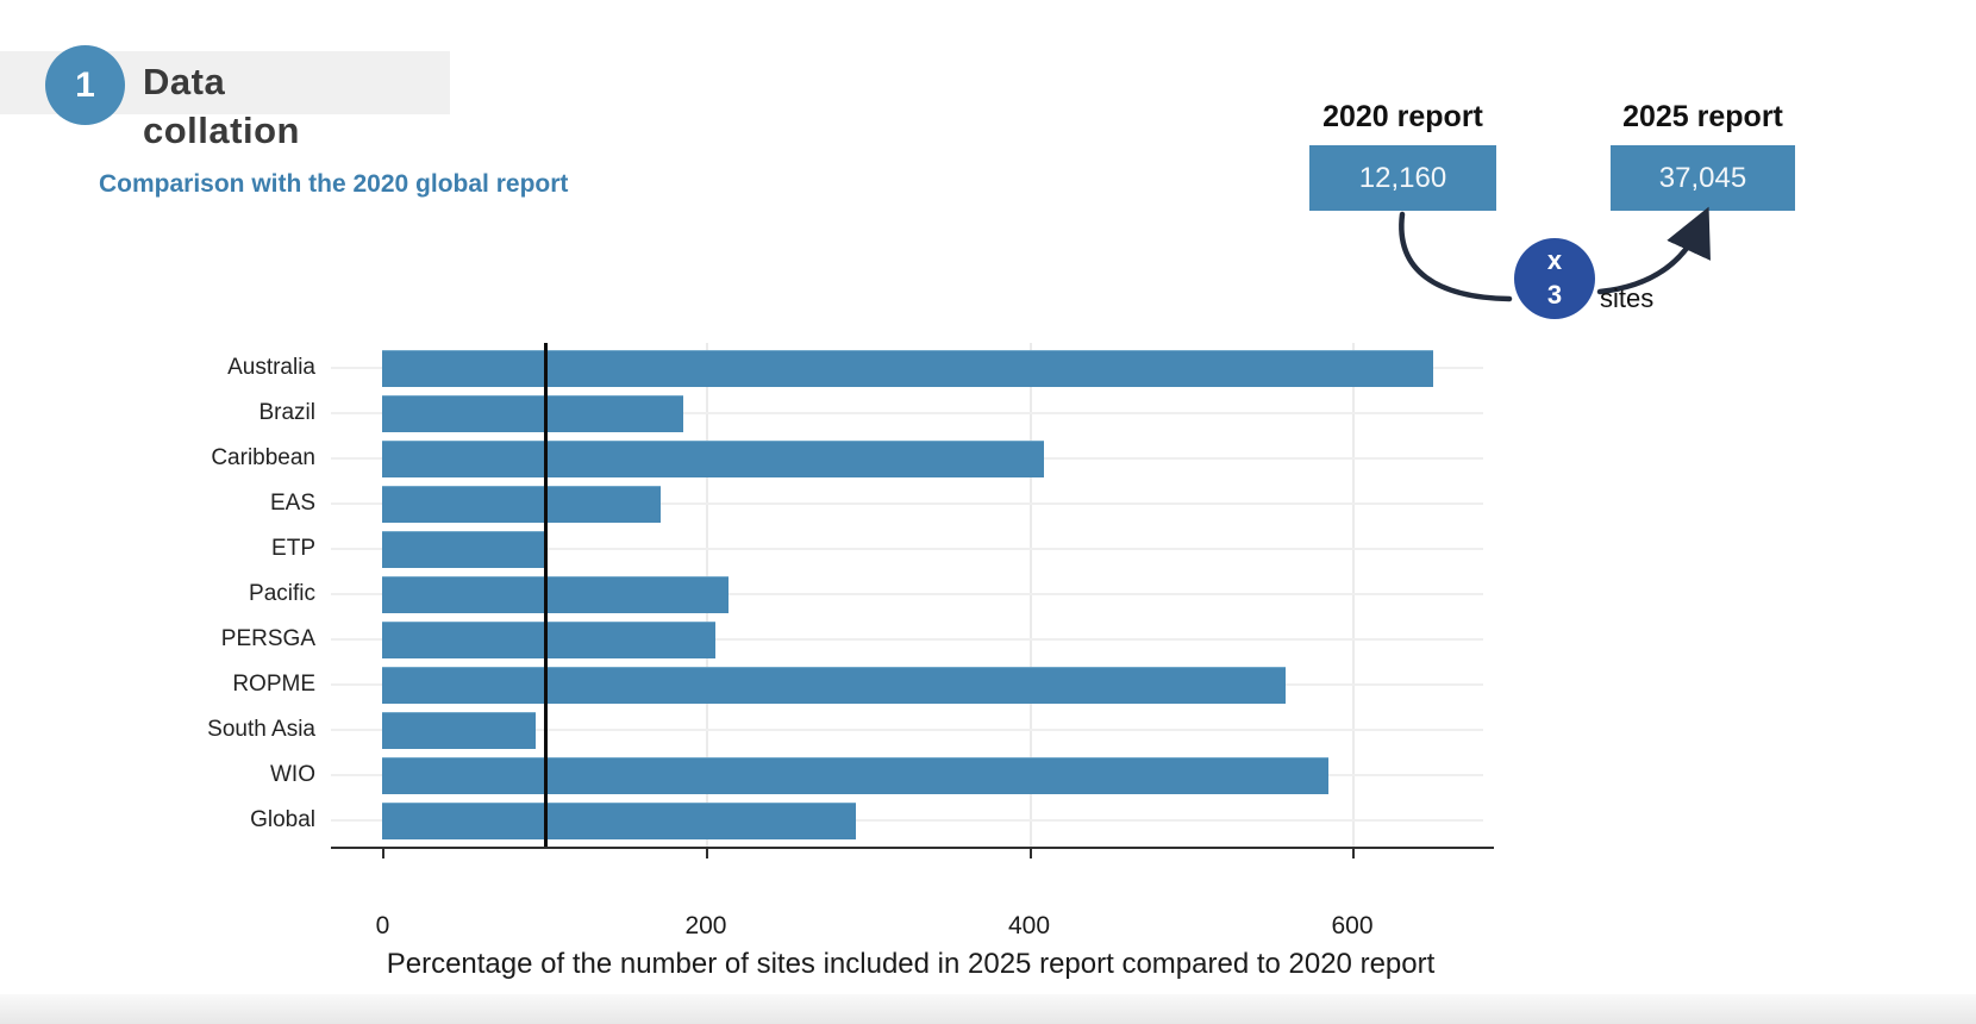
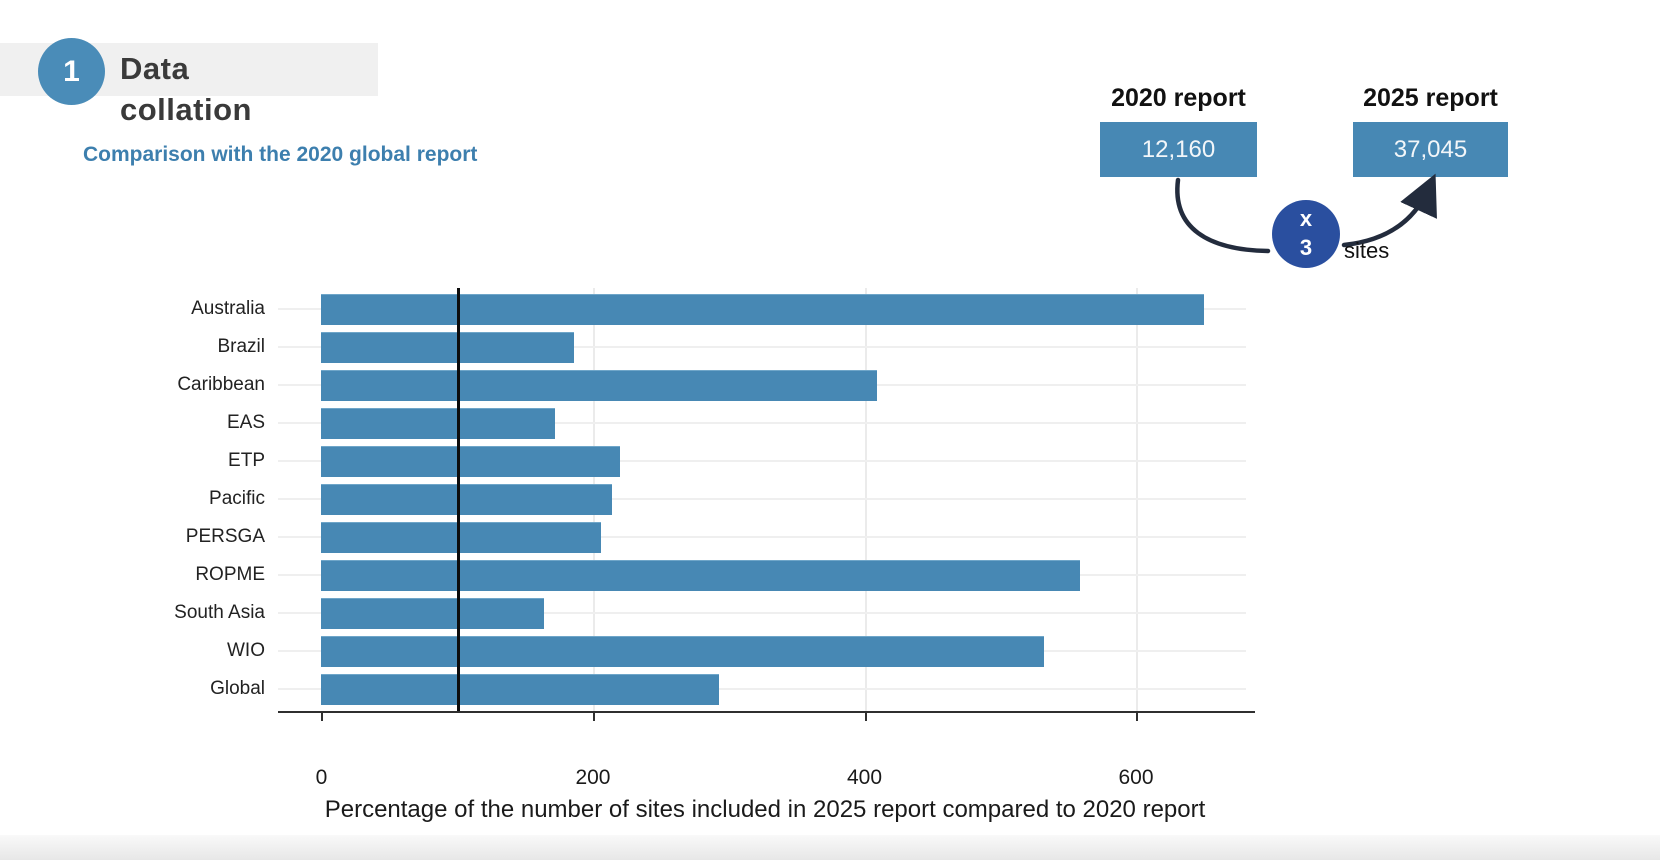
ETP: 100 -> 220
South Asia: 95 -> 164
WIO: 585 -> 532
